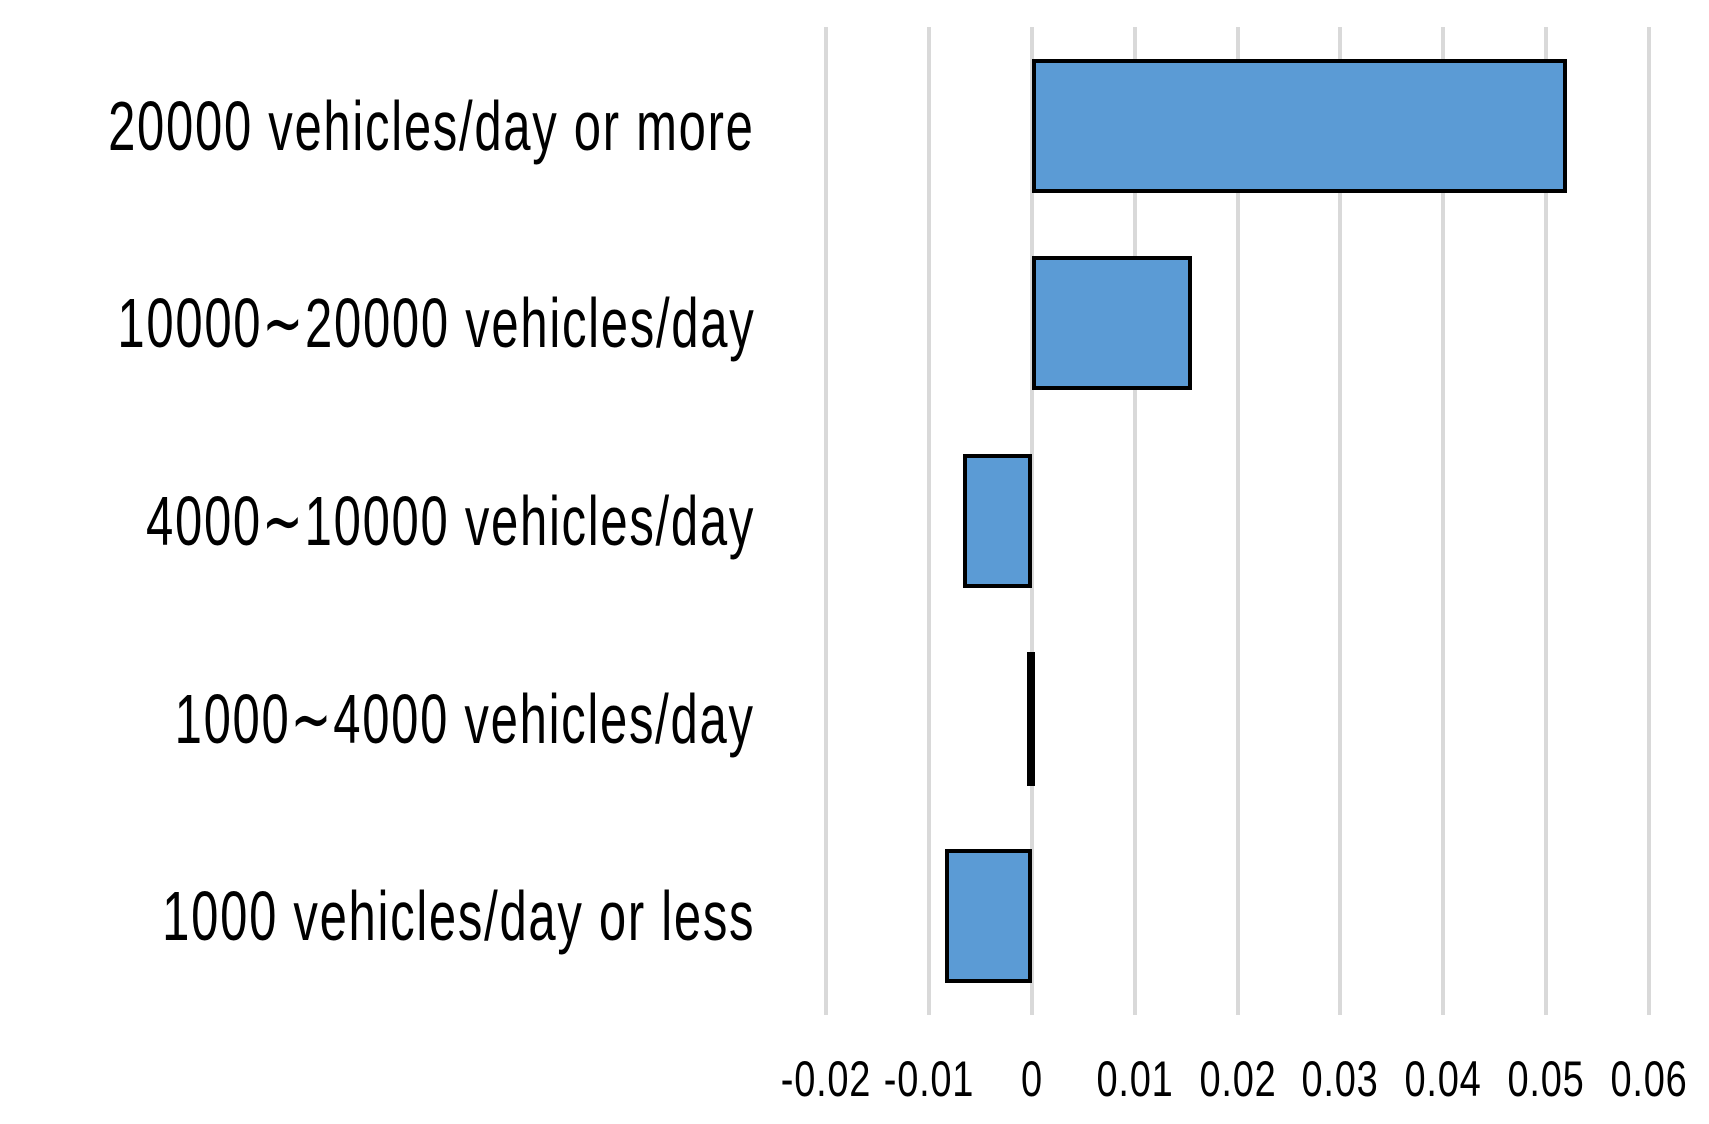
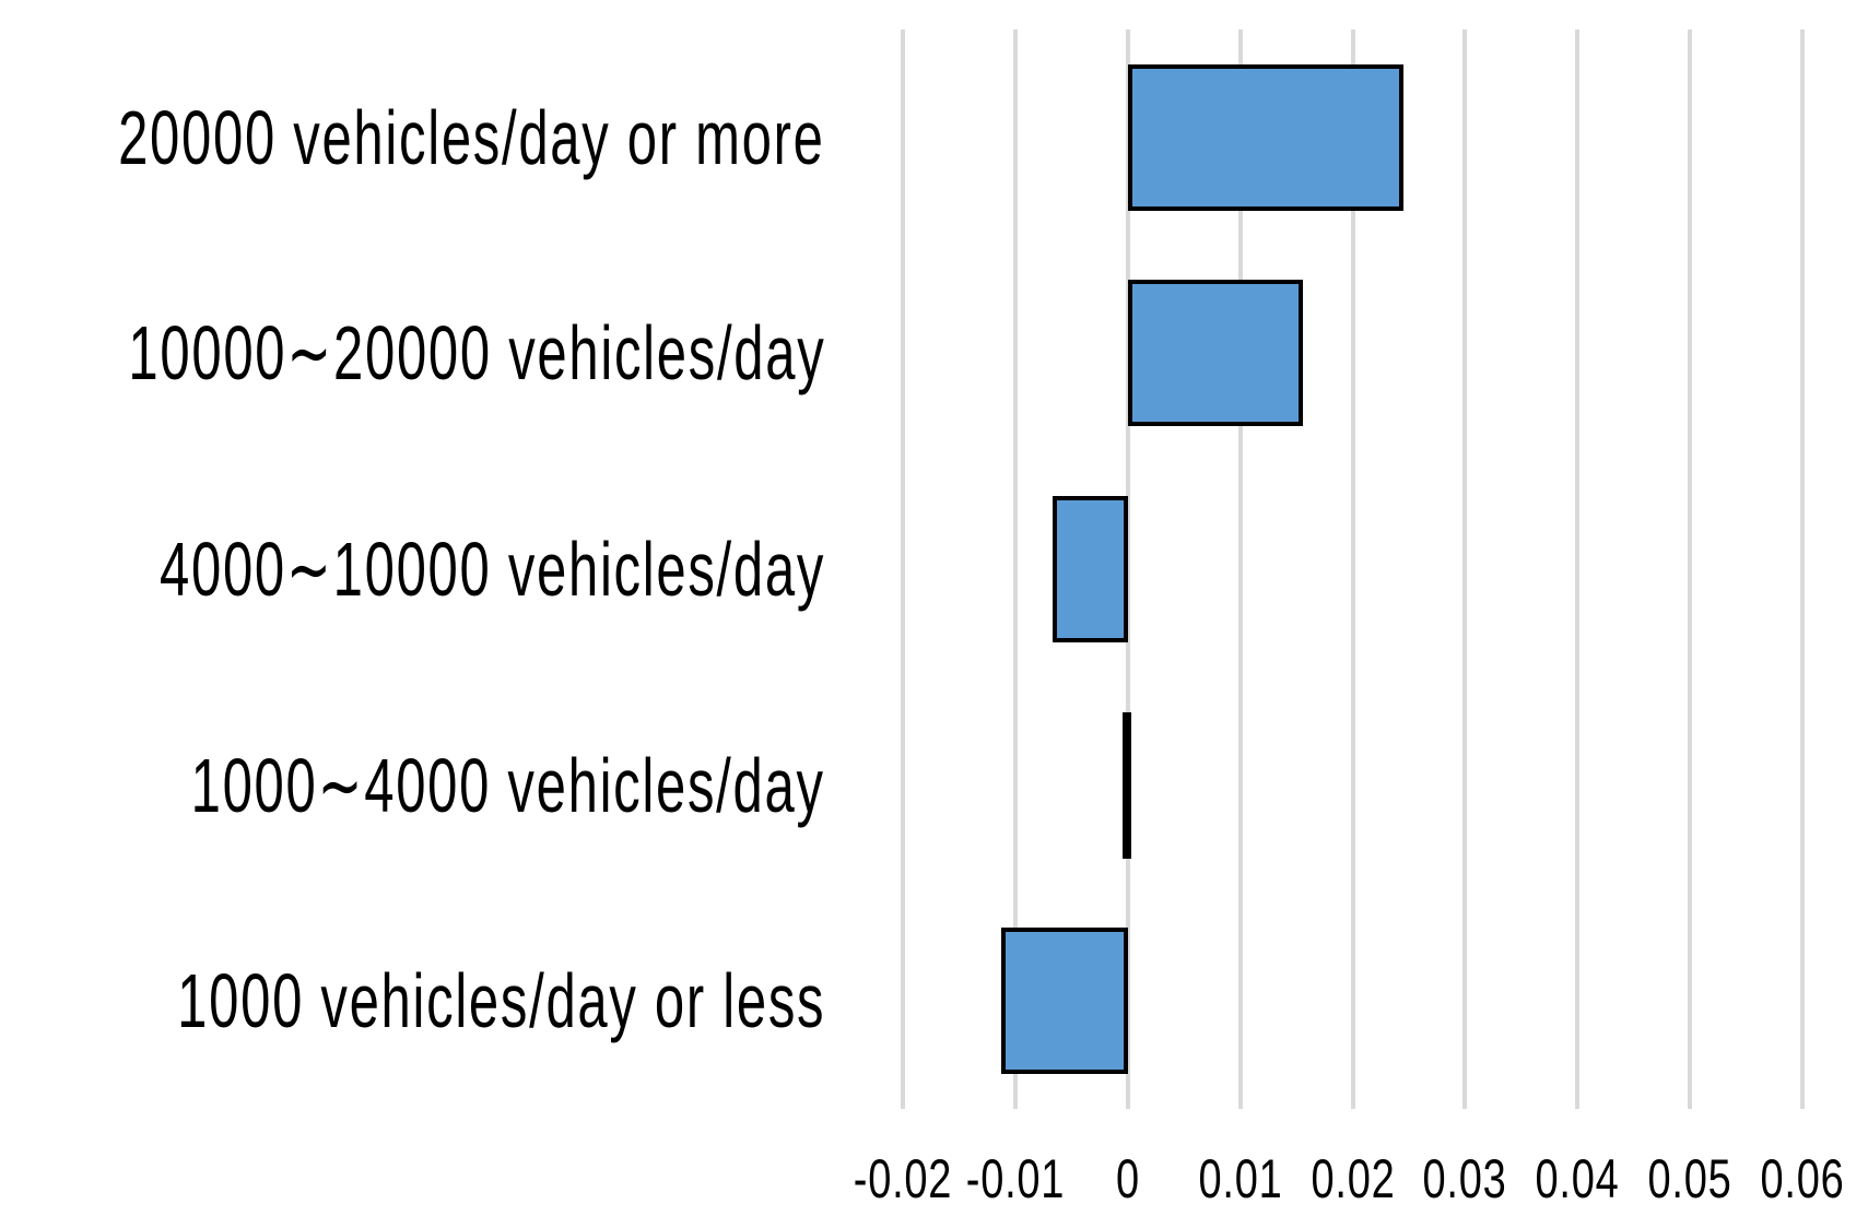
20000 vehicles/day or more: 0.0520 -> 0.0245
1000 vehicles/day or less: -0.0085 -> -0.0113
